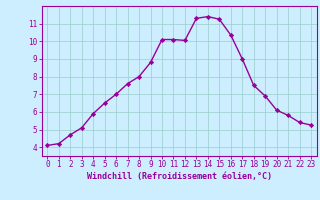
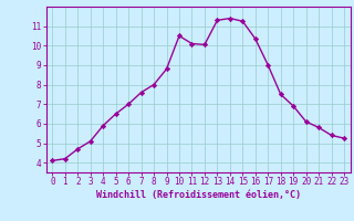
10: 10.1 -> 10.5
